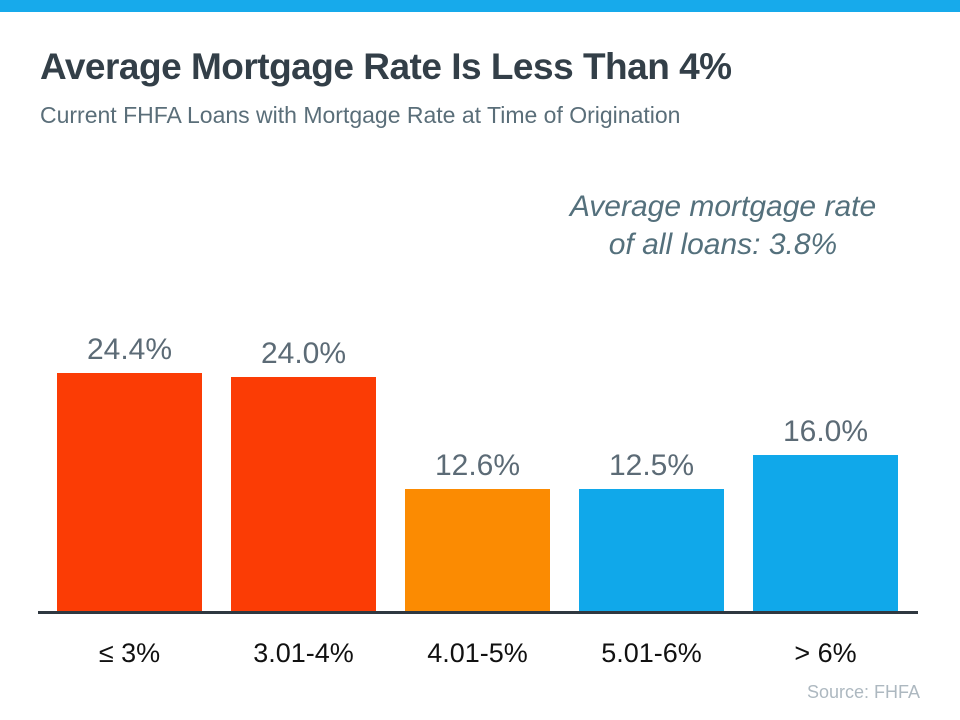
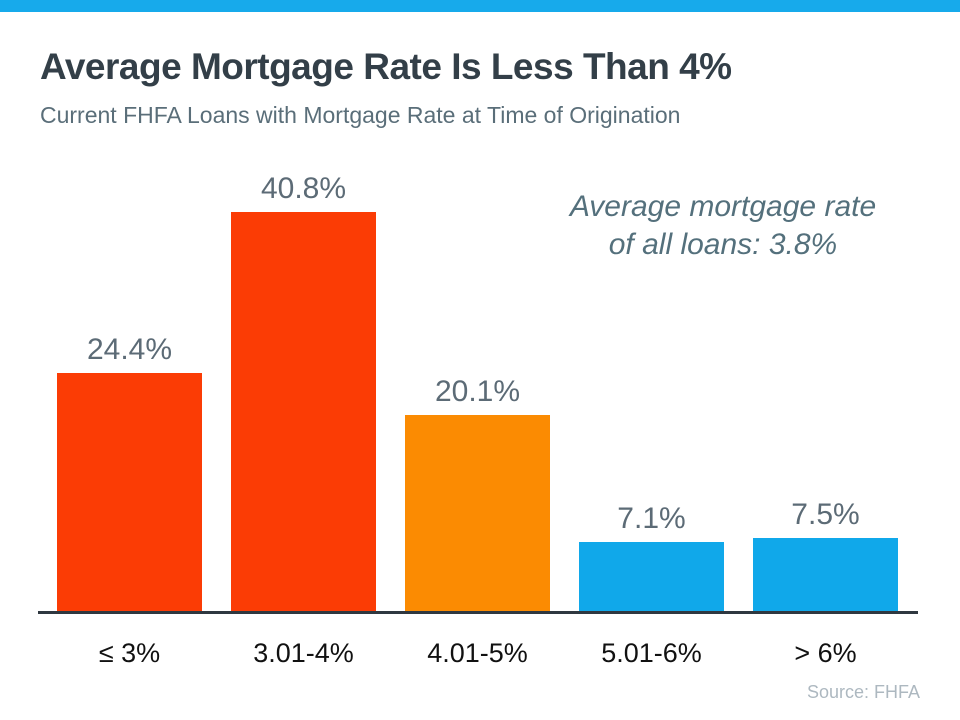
3.01-4%: 24.0% -> 40.8%
4.01-5%: 12.6% -> 20.1%
5.01-6%: 12.5% -> 7.1%
> 6%: 16.0% -> 7.5%
